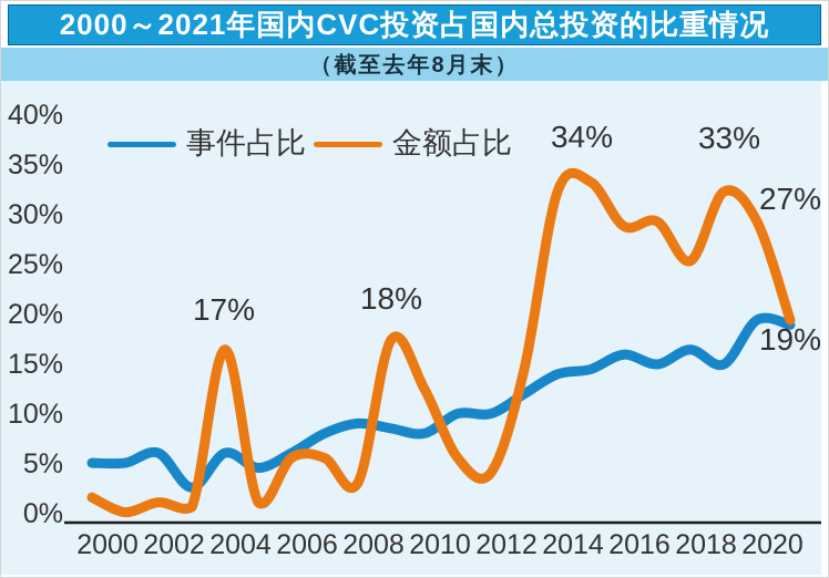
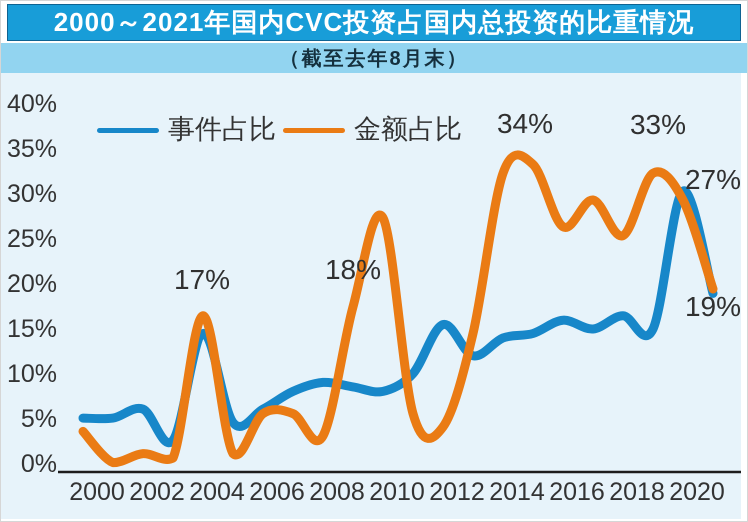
金额占比/2000: 2% -> 4%
事件占比/2004: 6% -> 15%
金额占比/2010: 13% -> 28%
事件占比/2012: 10% -> 16%
金额占比/2016: 30% -> 27%
事件占比/2020: 20% -> 31%
